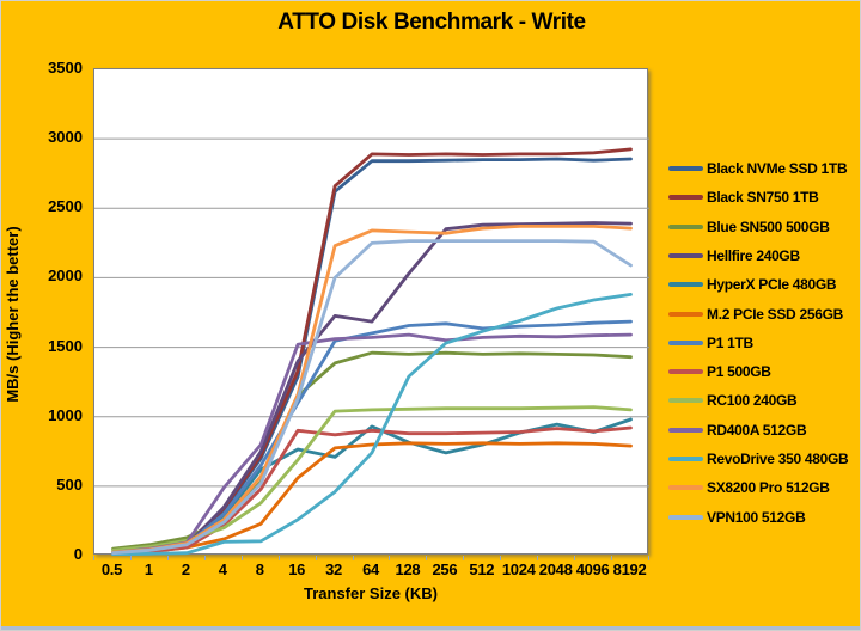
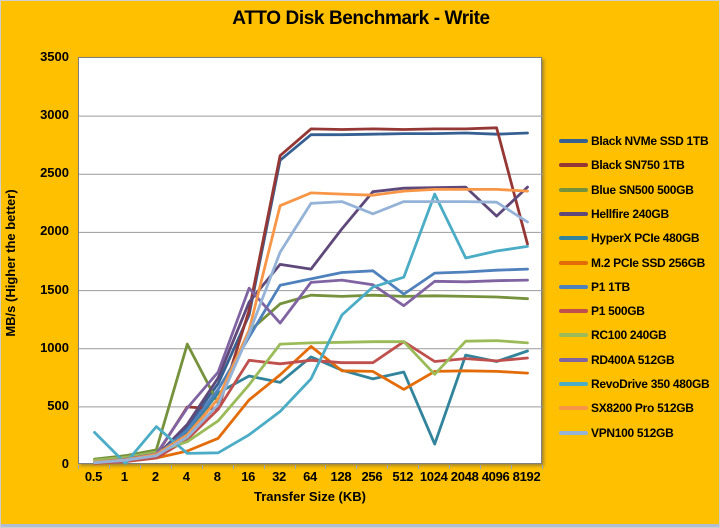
RevoDrive 350 480GB/0.5: 10 -> 280
RevoDrive 350 480GB/2: 20 -> 330
Black SN750 1TB/4: 340 -> 500
Blue SN500 500GB/4: 260 -> 1040
Black SN750 1TB/8: 720 -> 480
RD400A 512GB/32: 1560 -> 1220
VPN100 512GB/32: 2000 -> 1830
M.2 PCIe SSD 256GB/64: 800 -> 1020
VPN100 512GB/256: 2260 -> 2160
M.2 PCIe SSD 256GB/512: 810 -> 650
P1 1TB/512: 1640 -> 1470
P1 500GB/512: 880 -> 1060
RD400A 512GB/512: 1570 -> 1370
HyperX PCIe 480GB/1024: 880 -> 180
RC100 240GB/1024: 1060 -> 780
RevoDrive 350 480GB/1024: 1690 -> 2330
Hellfire 240GB/4096: 2400 -> 2140
Black SN750 1TB/8192: 2920 -> 1900
